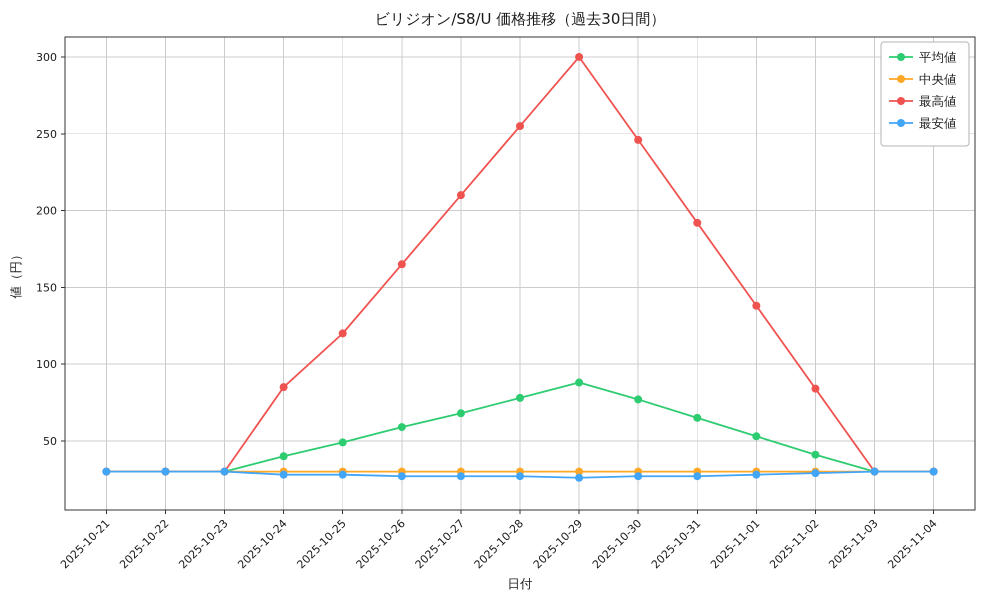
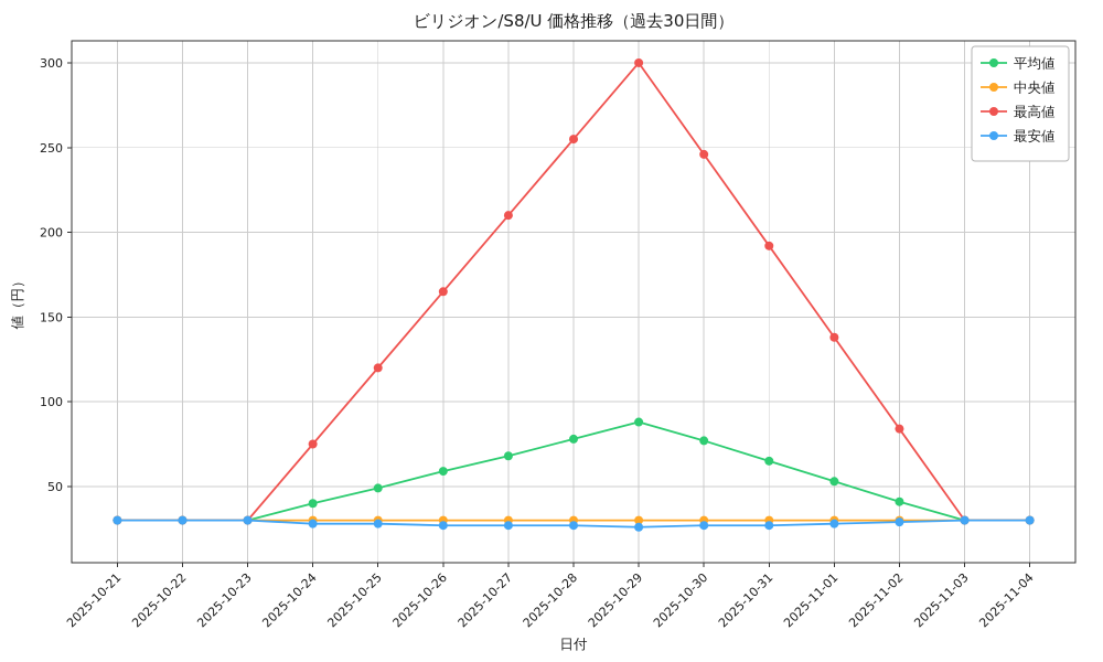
最高値/2025-10-24: 85 -> 75
